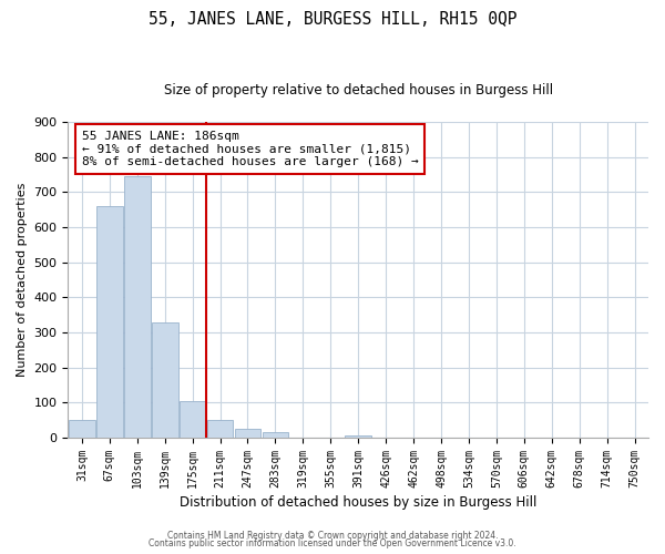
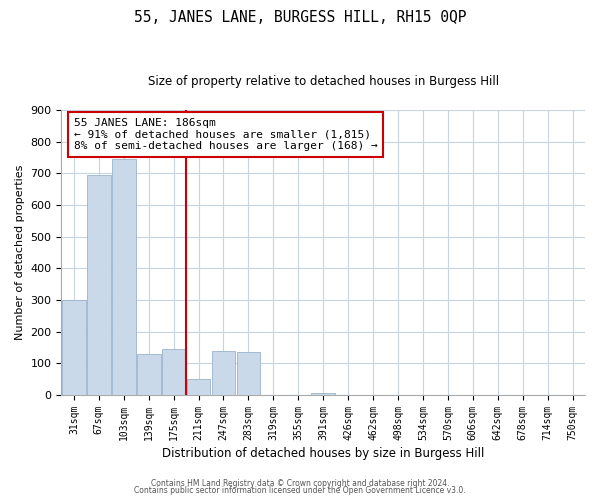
31sqm: 52 -> 300
67sqm: 660 -> 695
139sqm: 330 -> 130
175sqm: 105 -> 145
247sqm: 27 -> 140
283sqm: 15 -> 135
